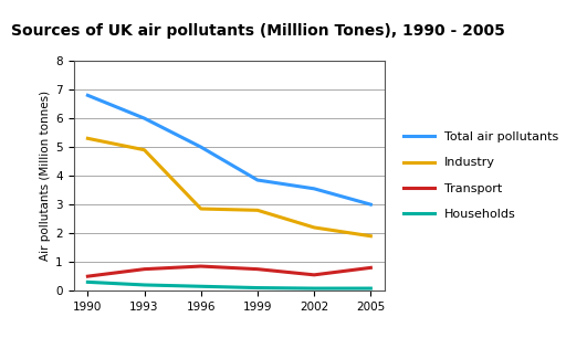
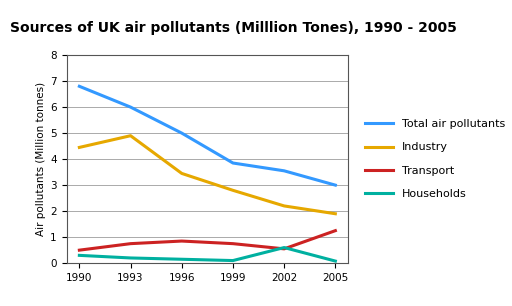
Industry/1990: 5.30 -> 4.45
Industry/1996: 2.85 -> 3.45
Households/2002: 0.08 -> 0.60
Transport/2005: 0.80 -> 1.25
